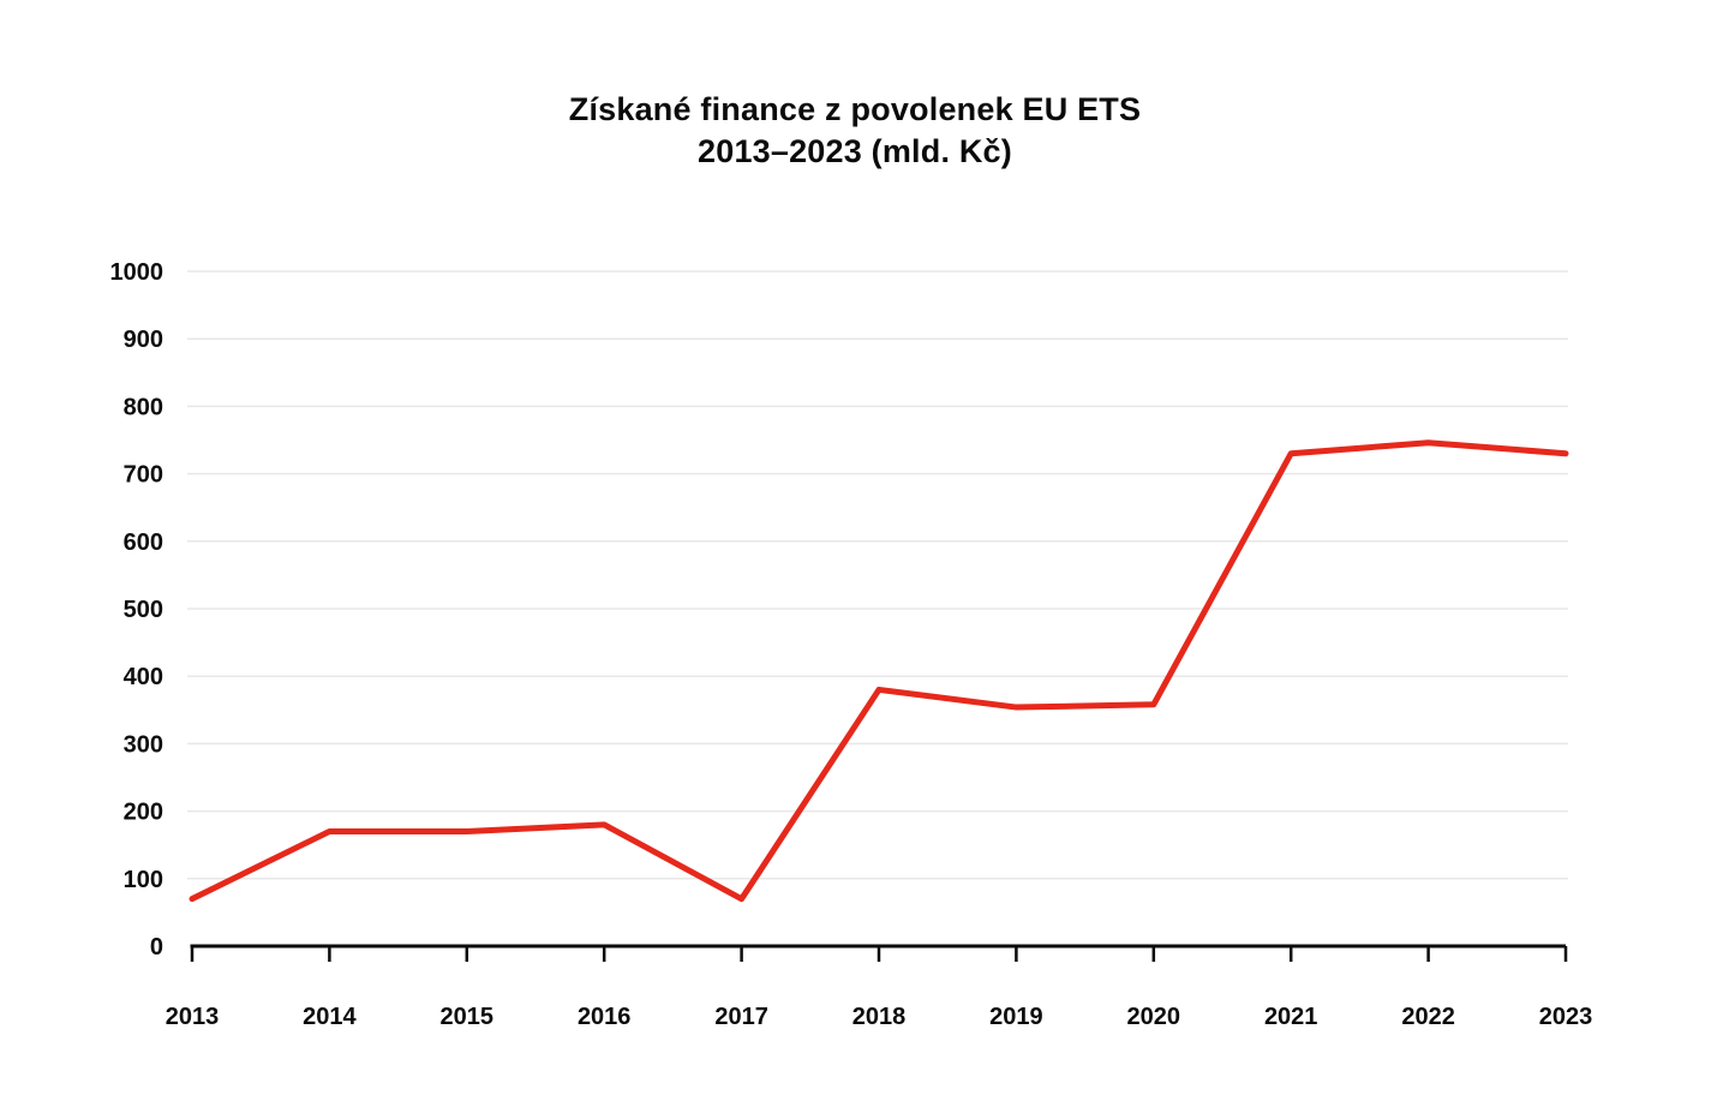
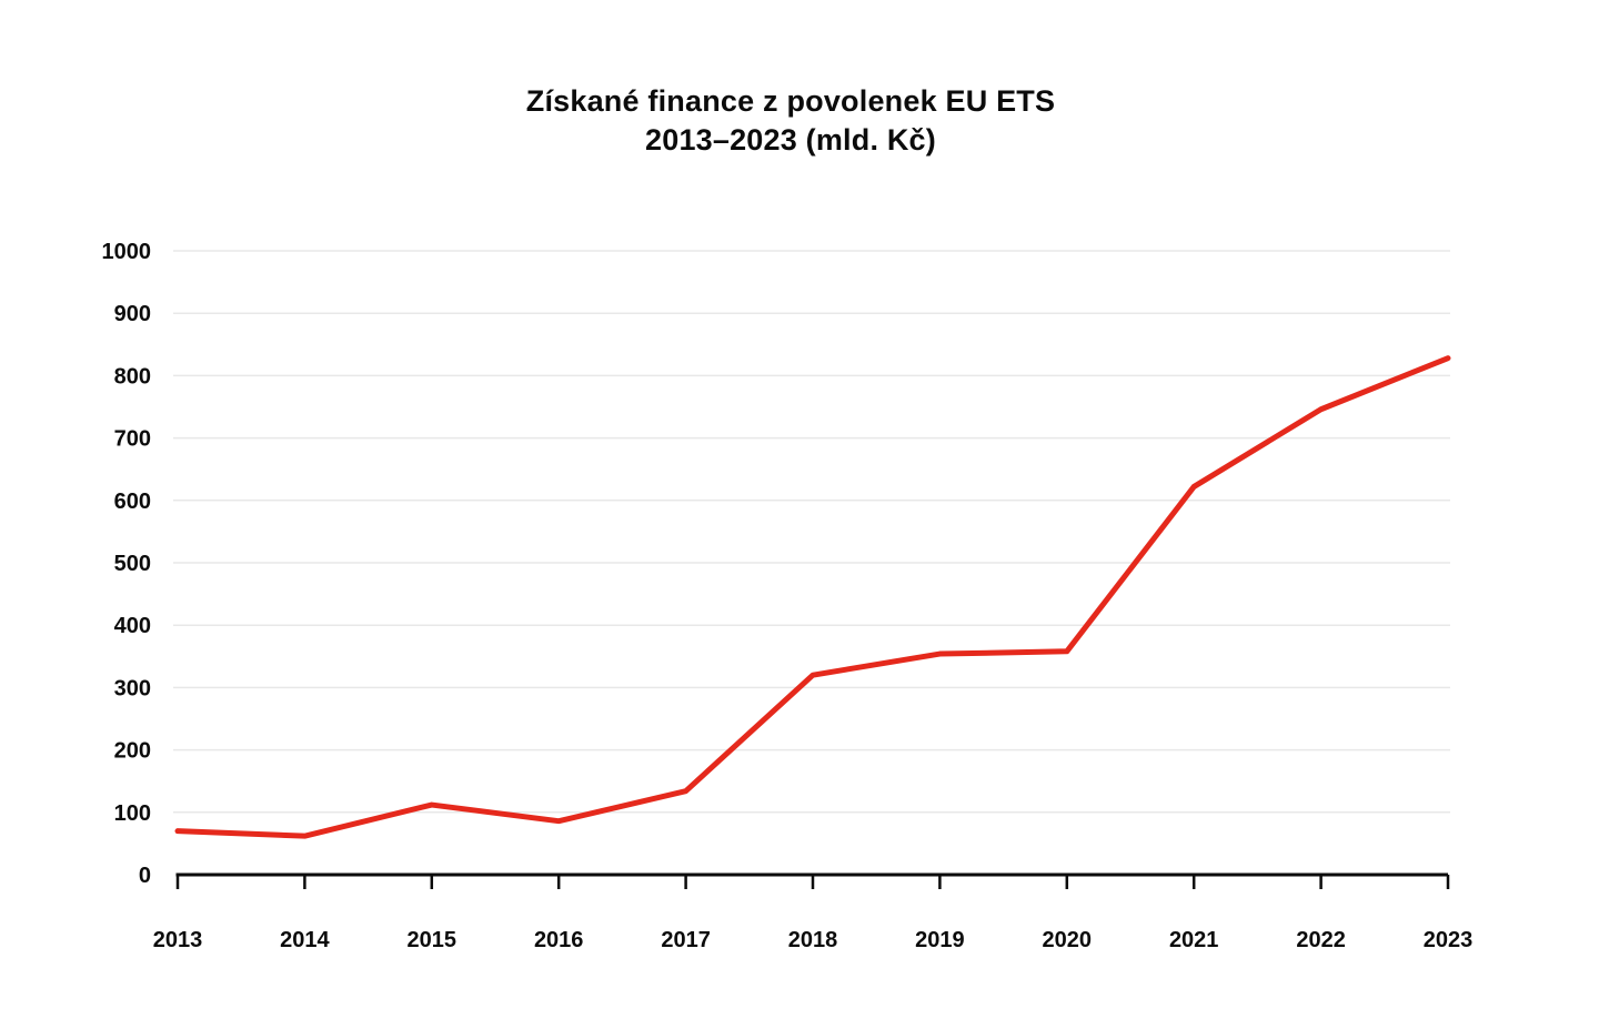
2014: 170 -> 60
2015: 170 -> 110
2016: 180 -> 90
2017: 70 -> 130
2018: 380 -> 320
2021: 730 -> 620
2023: 730 -> 830
